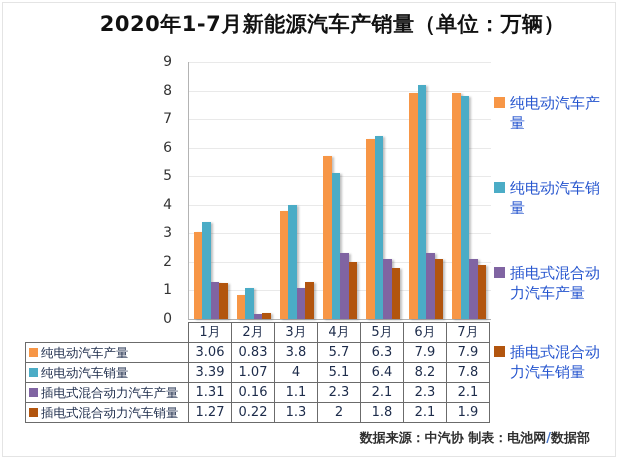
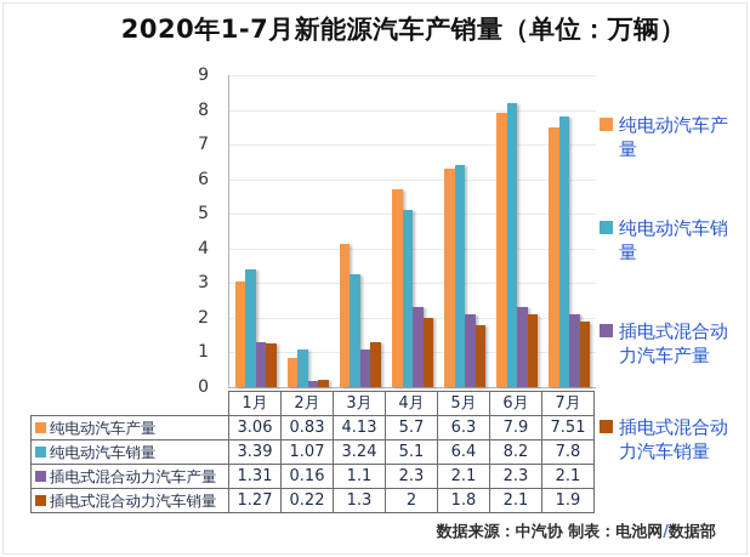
纯电动汽车产量/3月: 3.8 -> 4.13
纯电动汽车销量/3月: 4 -> 3.24
纯电动汽车产量/7月: 7.9 -> 7.51
